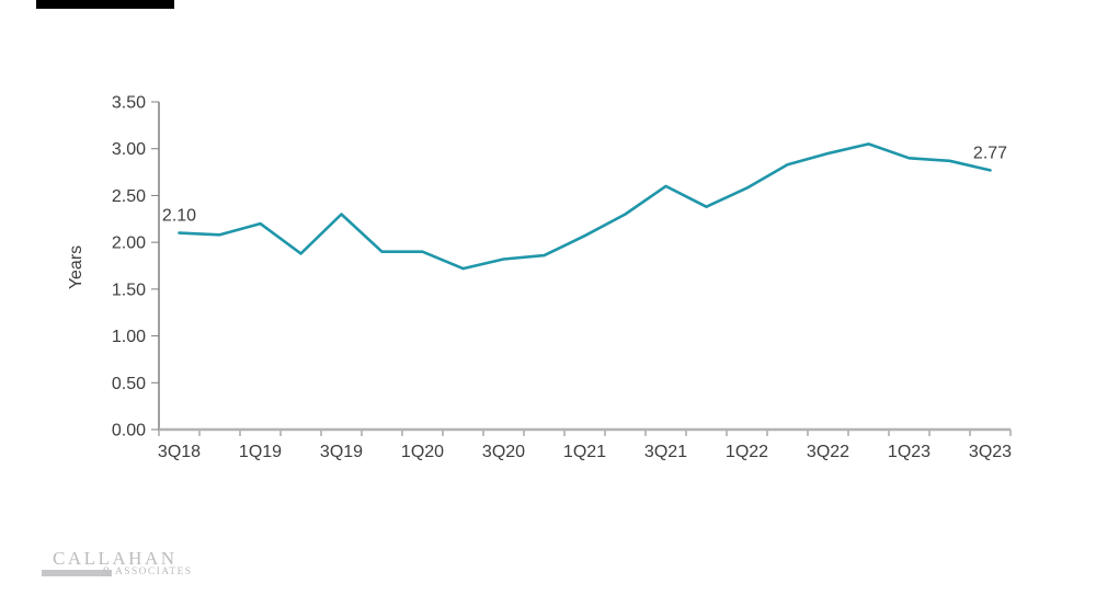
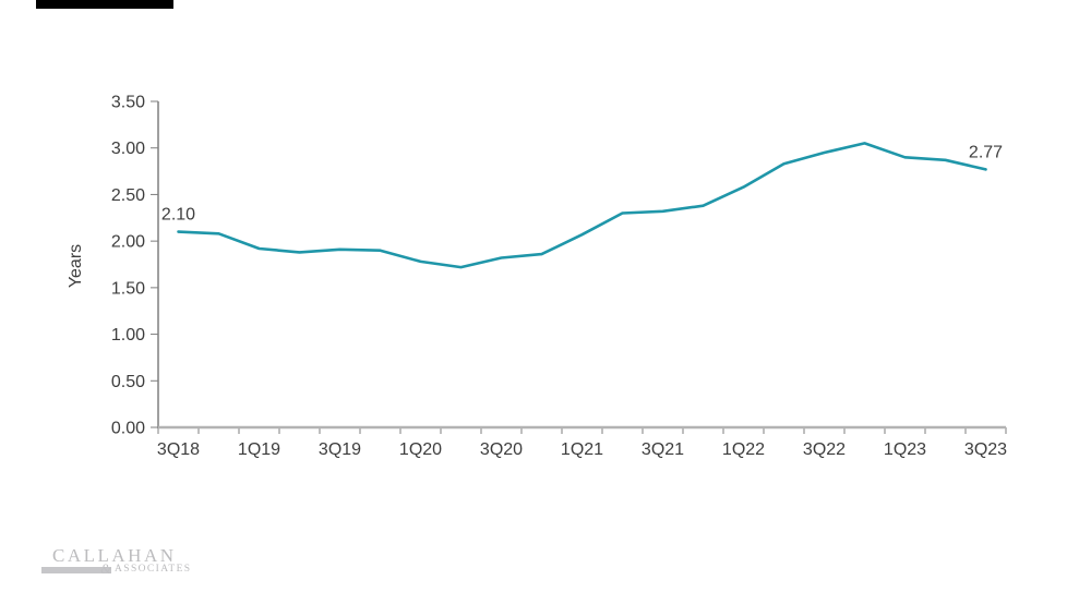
1Q19: 2.2 -> 1.9
3Q19: 2.3 -> 1.9
1Q20: 1.9 -> 1.8
3Q21: 2.6 -> 2.3
